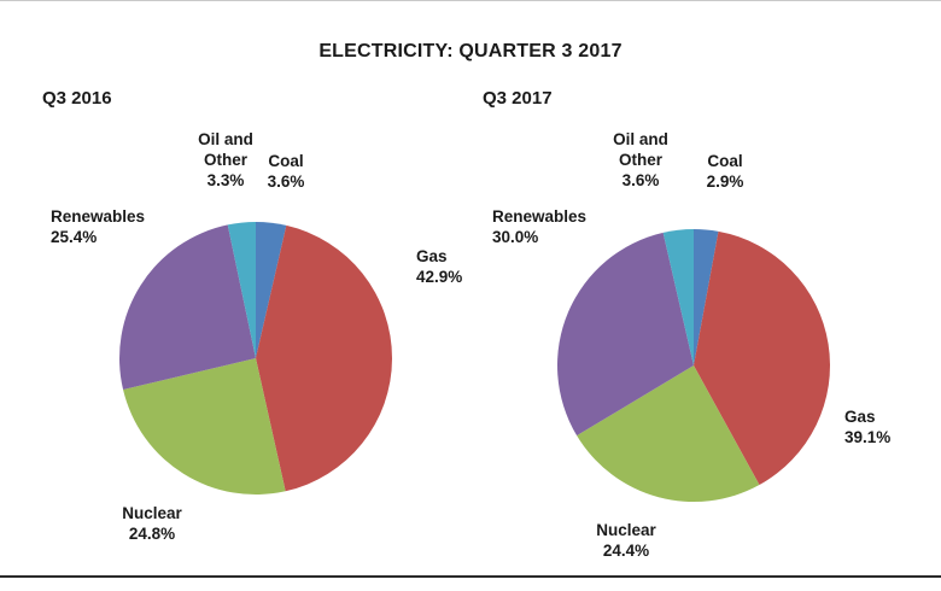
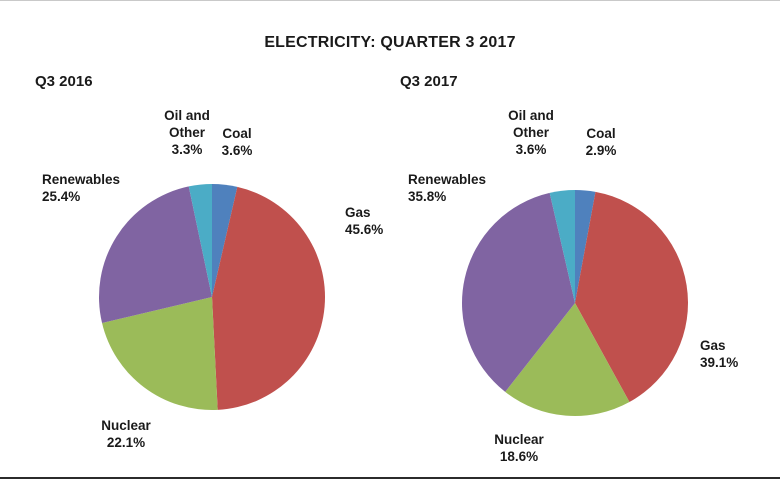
Q3 2016/Gas: 42.9% -> 45.6%
Q3 2016/Nuclear: 24.8% -> 22.1%
Q3 2017/Nuclear: 24.4% -> 18.6%
Q3 2017/Renewables: 30.0% -> 35.8%
